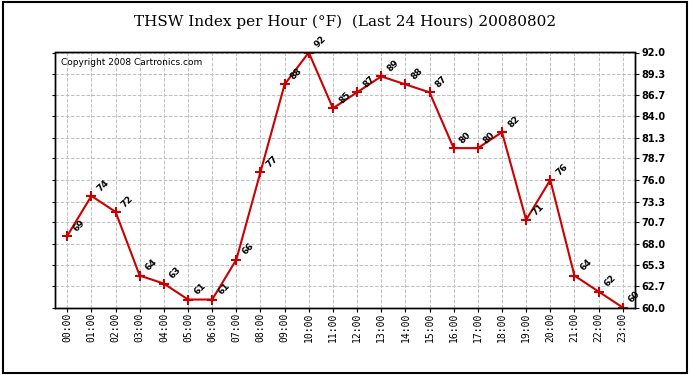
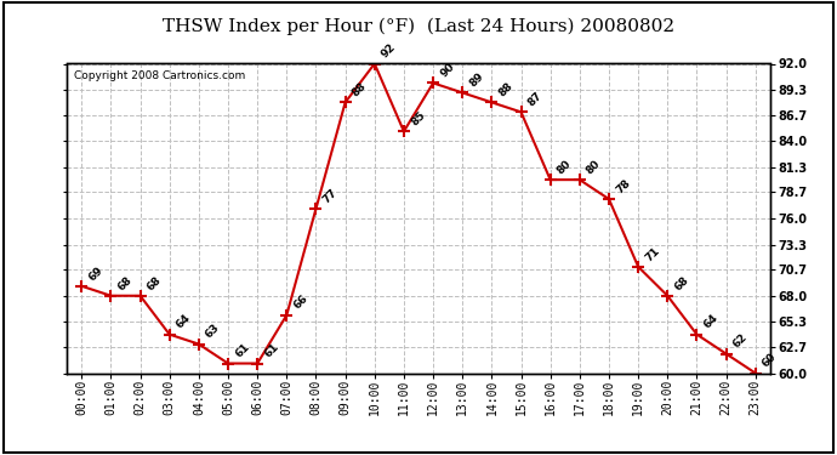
01:00: 74 -> 68
02:00: 72 -> 68
12:00: 87 -> 90
18:00: 82 -> 78
20:00: 76 -> 68
